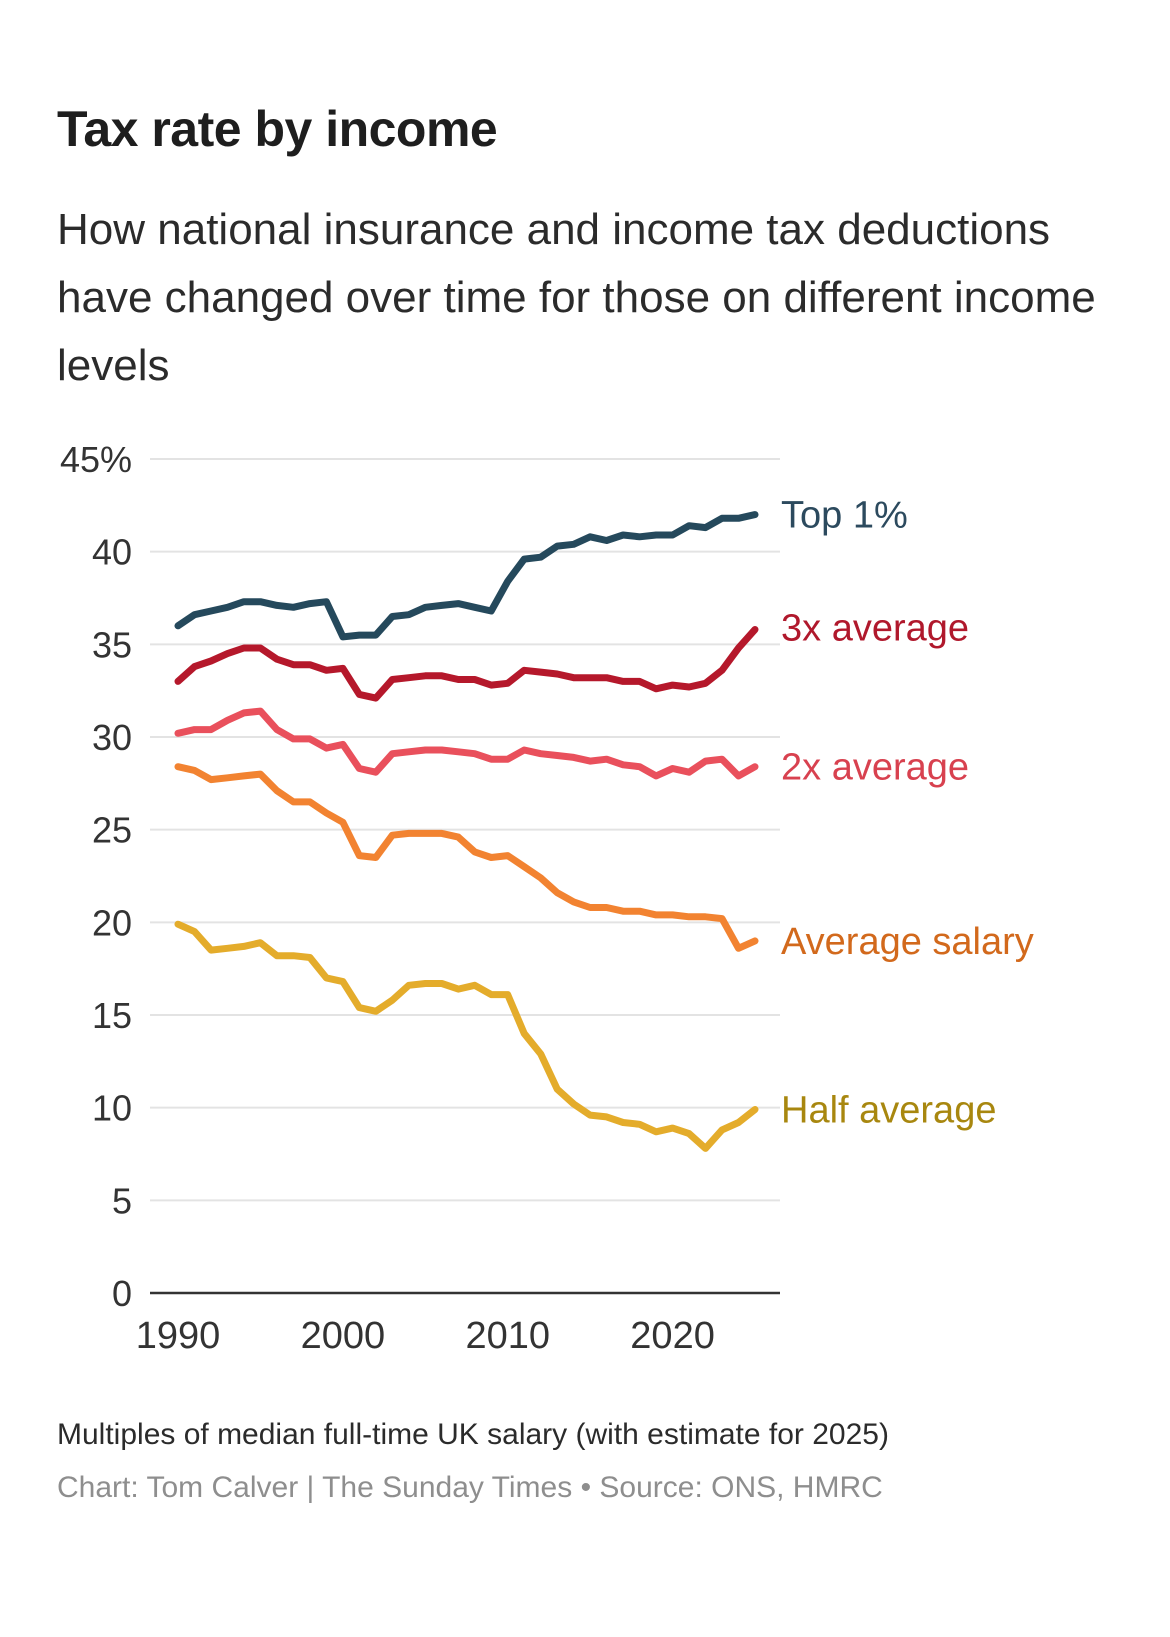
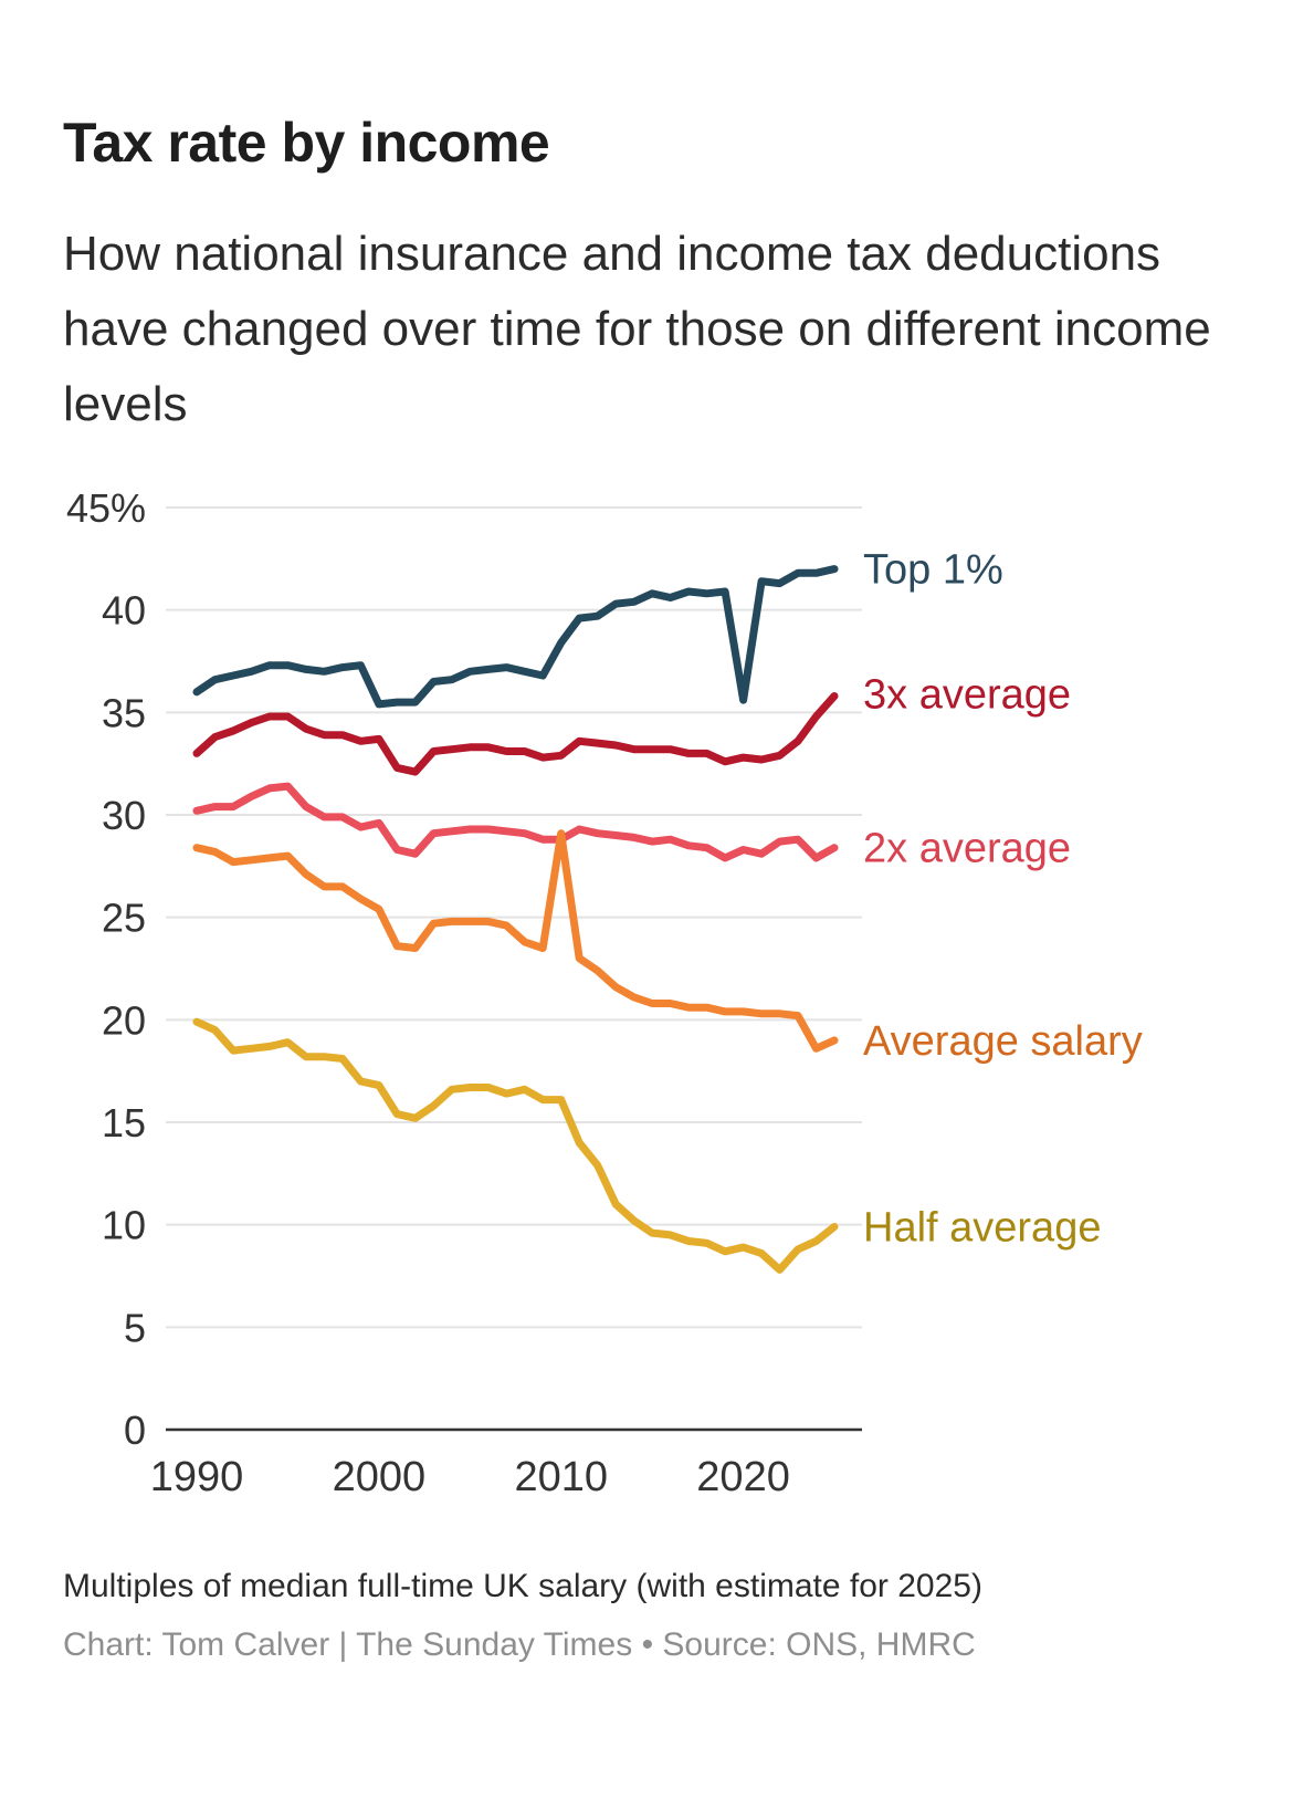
Average salary/2010: 23.6% -> 29.1%
Top 1%/2020: 40.9% -> 35.6%
